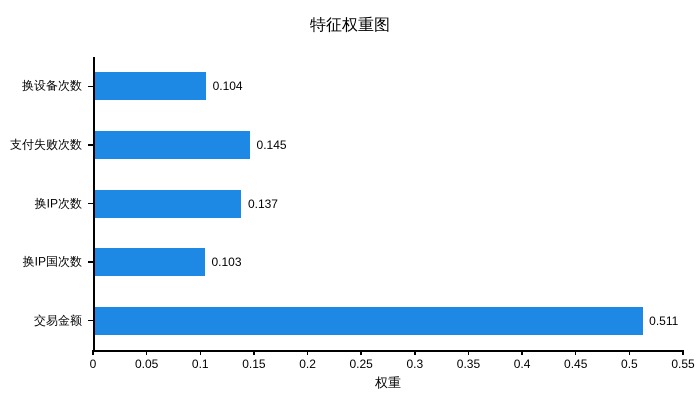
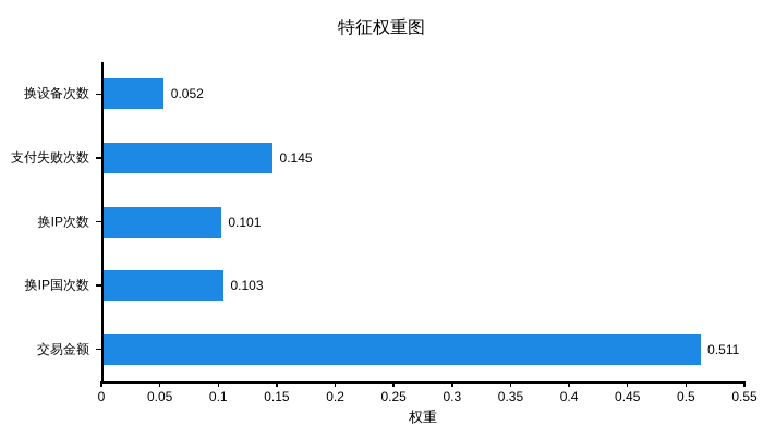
换设备次数: 0.104 -> 0.052
换IP次数: 0.137 -> 0.101
